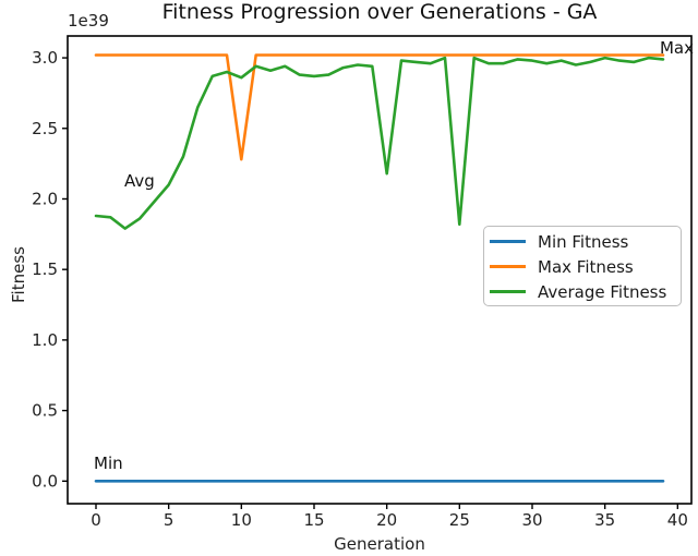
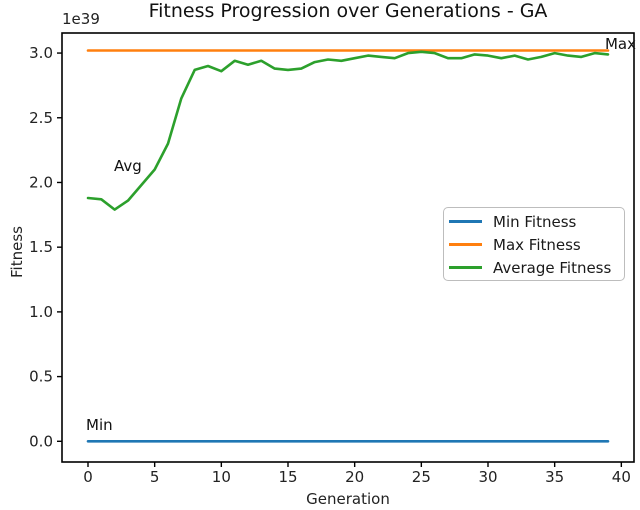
Max Fitness/10: 2.28 -> 3.02
Average Fitness/20: 2.18 -> 2.96
Average Fitness/25: 1.82 -> 3.01
